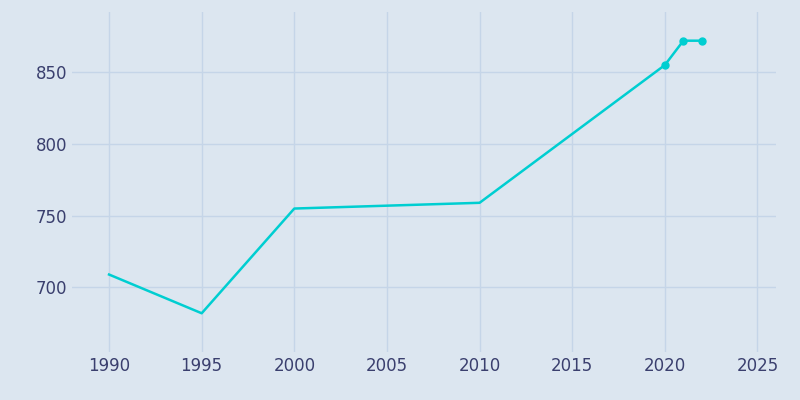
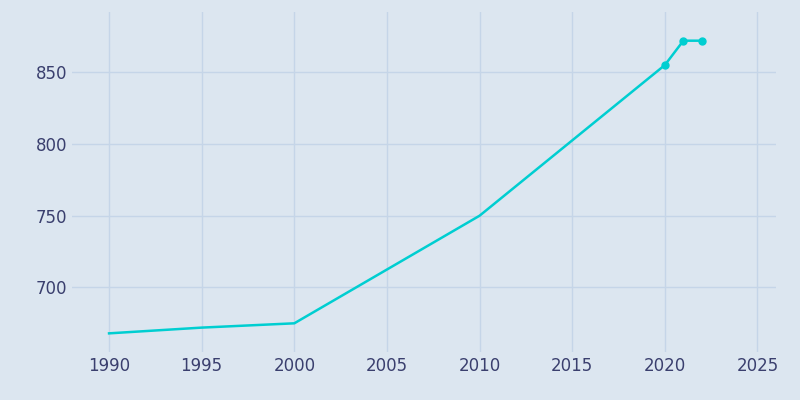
1990: 709 -> 668
1995: 682 -> 672
2000: 755 -> 675
2010: 759 -> 750
